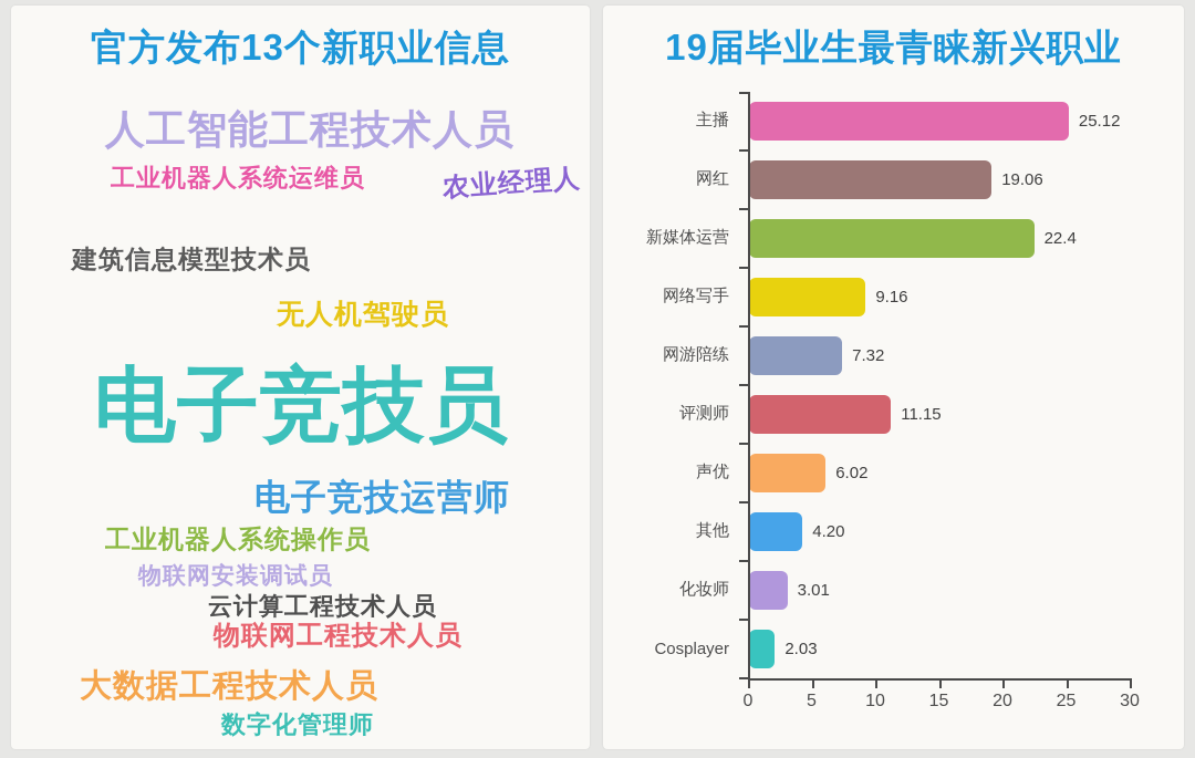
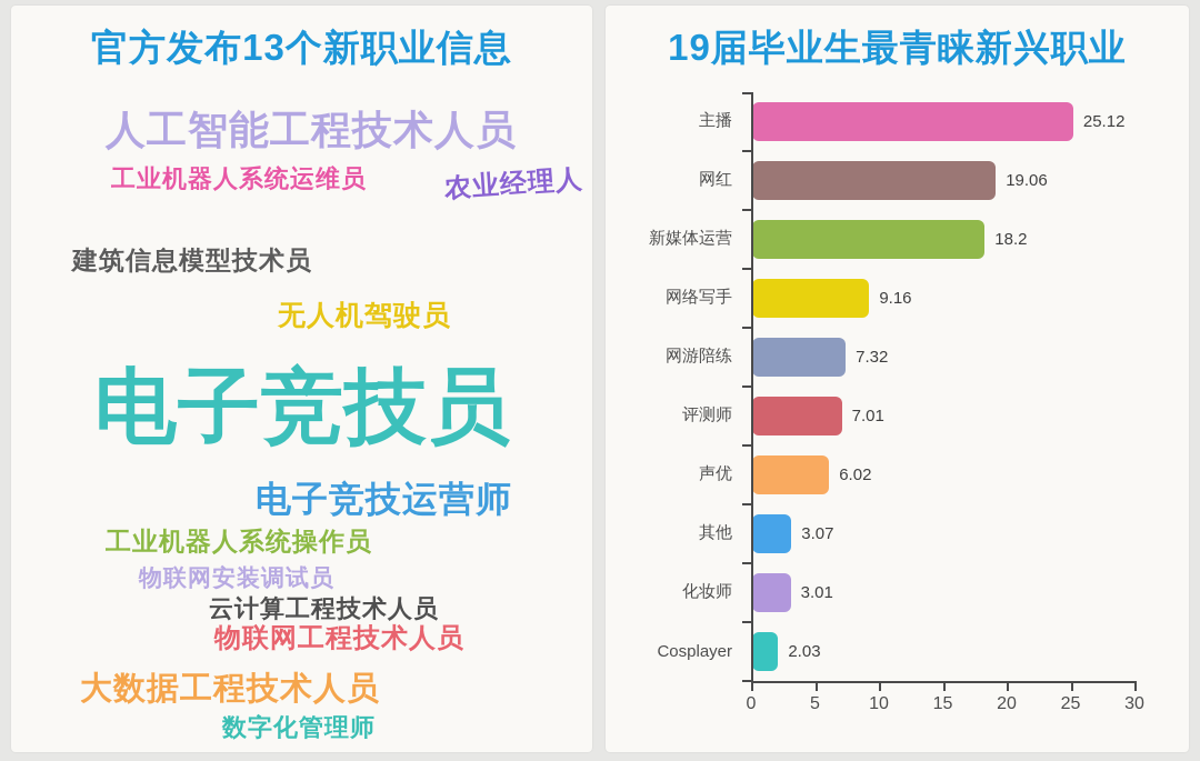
新媒体运营: 22.4 -> 18.2
评测师: 11.15 -> 7.01
其他: 4.20 -> 3.07
